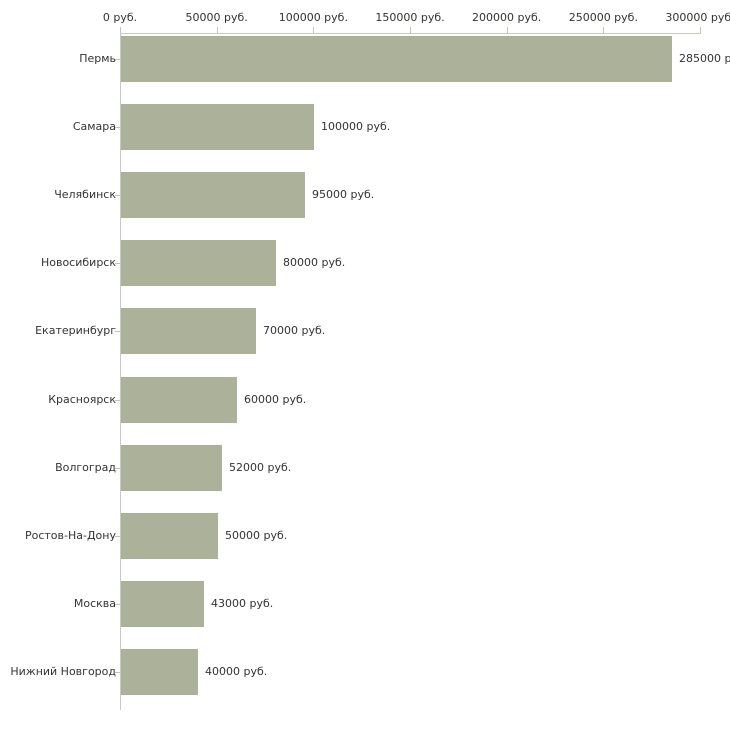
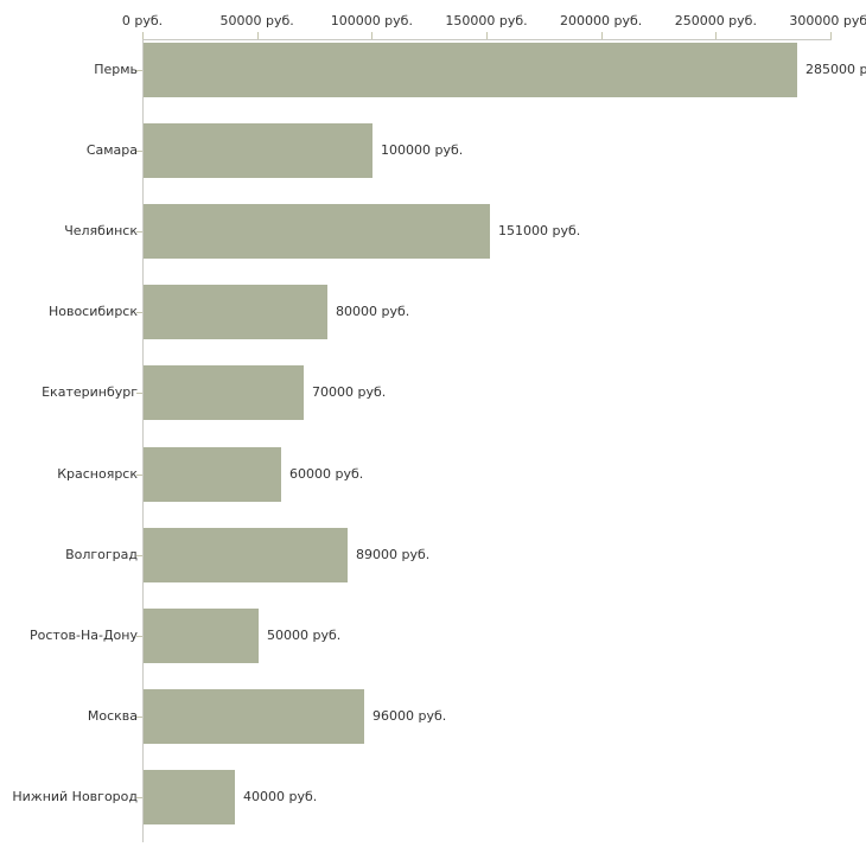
Челябинск: 95000 -> 151000
Волгоград: 52000 -> 89000
Москва: 43000 -> 96000
